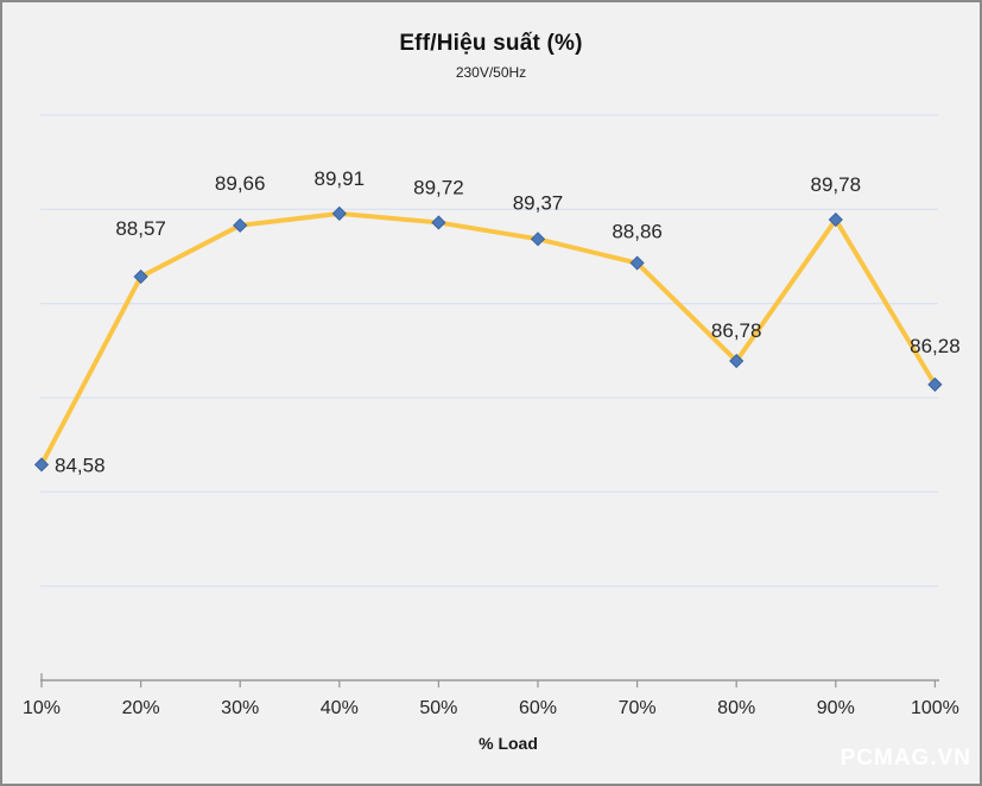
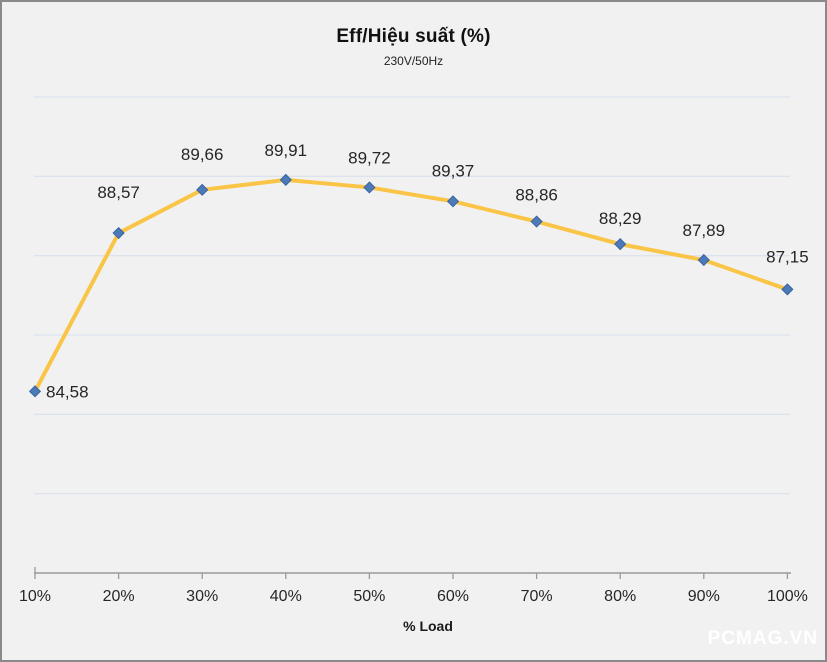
80%: 86,78 -> 88,29
90%: 89,78 -> 87,89
100%: 86,28 -> 87,15
